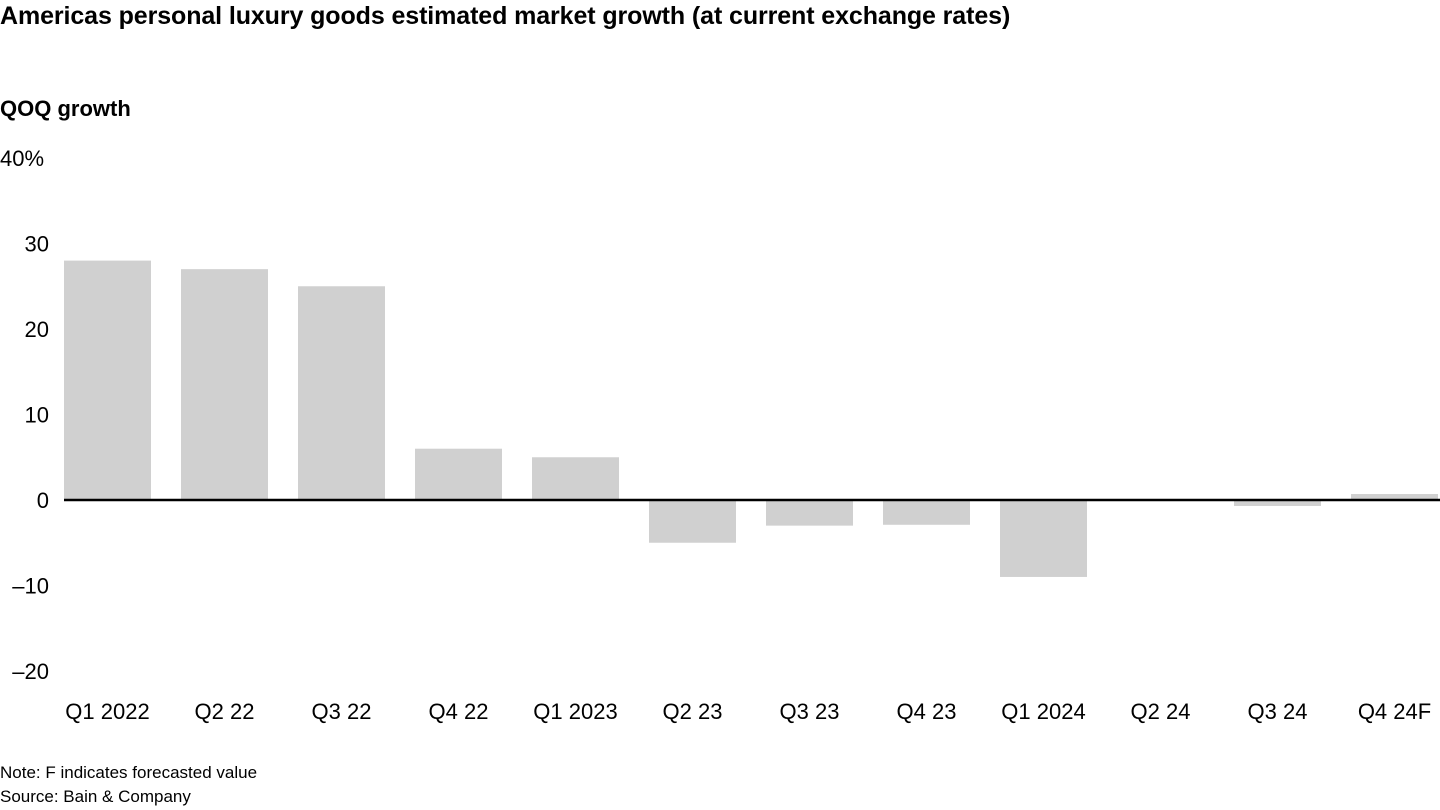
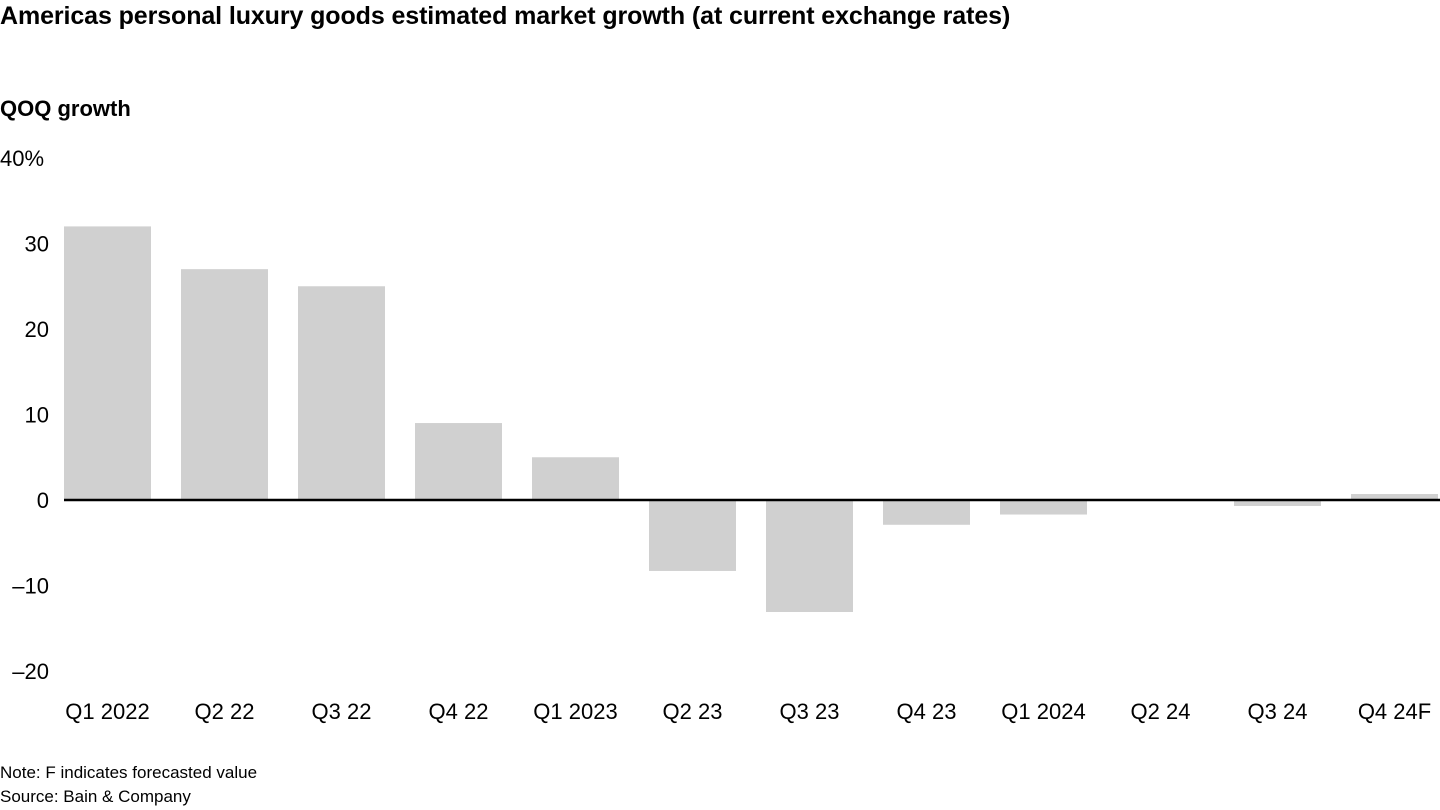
Q1 2022: 28 -> 32
Q4 22: 6 -> 9
Q2 23: -5 -> -8
Q3 23: -3 -> -13
Q1 2024: -9 -> -2
